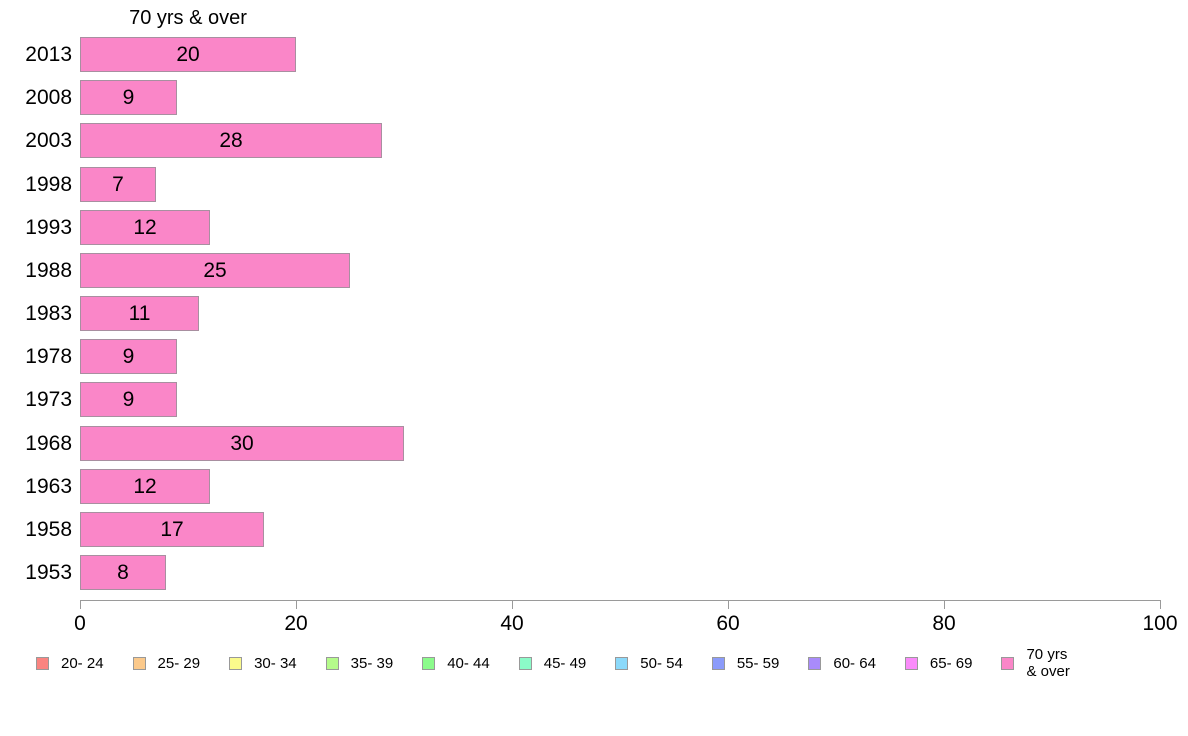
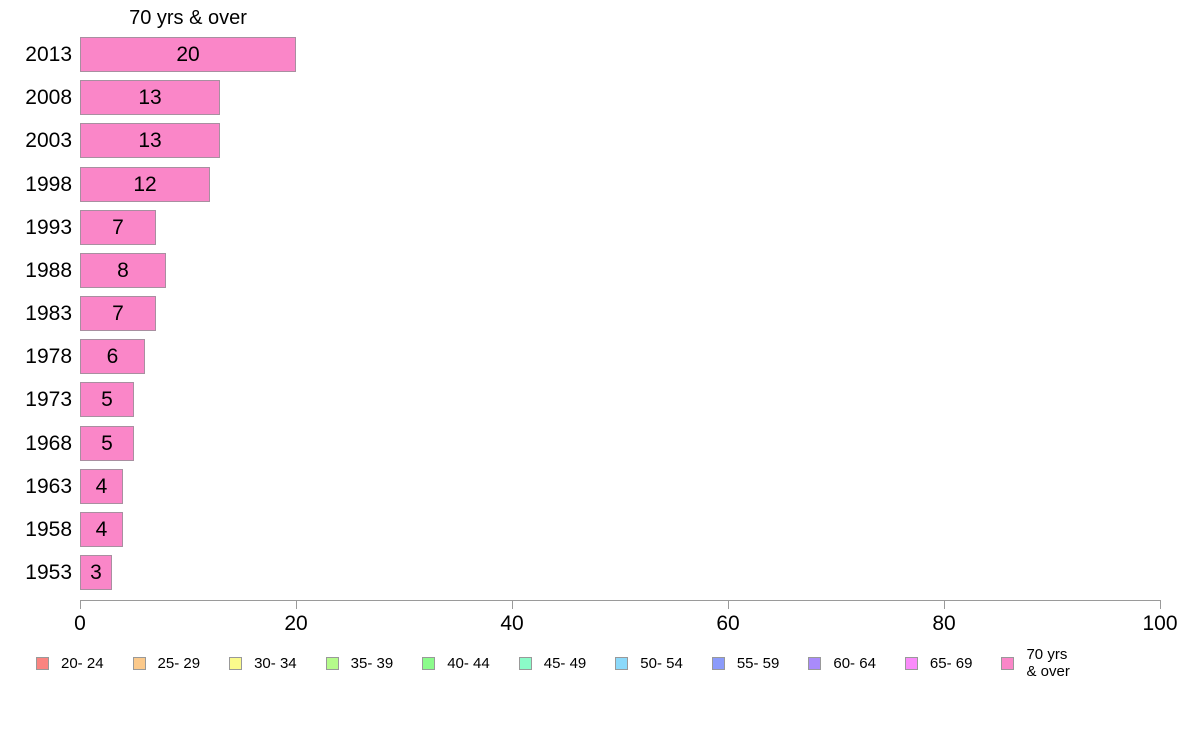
2008: 9 -> 13
2003: 28 -> 13
1998: 7 -> 12
1993: 12 -> 7
1988: 25 -> 8
1983: 11 -> 7
1978: 9 -> 6
1973: 9 -> 5
1968: 30 -> 5
1963: 12 -> 4
1958: 17 -> 4
1953: 8 -> 3
